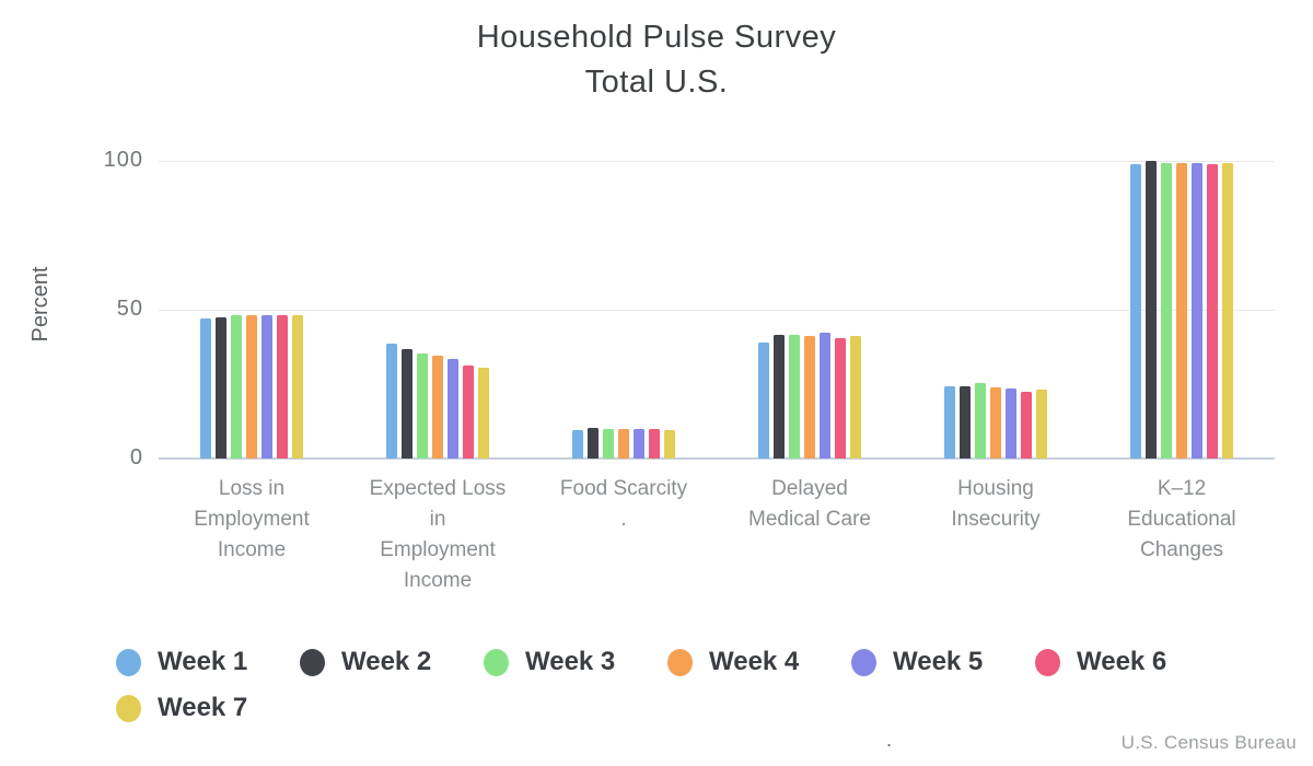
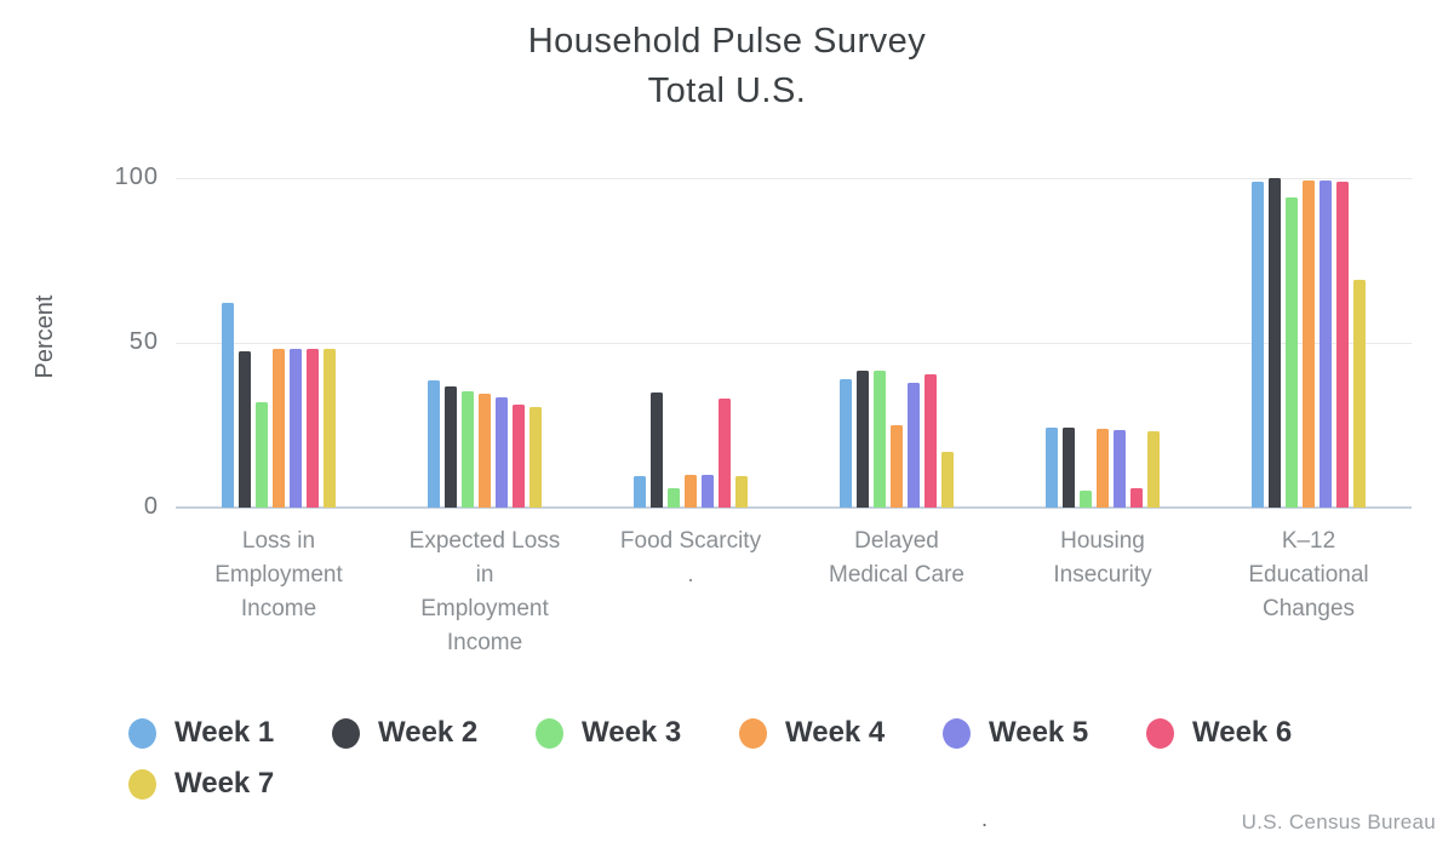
Week 1/Loss in Employment Income: 47 -> 62
Week 3/Loss in Employment Income: 48 -> 32
Week 2/Food Scarcity .: 10 -> 35
Week 3/Food Scarcity .: 10 -> 6
Week 6/Food Scarcity .: 10 -> 33
Week 4/Delayed Medical Care: 41 -> 25
Week 5/Delayed Medical Care: 42 -> 38
Week 7/Delayed Medical Care: 41 -> 17
Week 3/Housing Insecurity: 26 -> 5
Week 6/Housing Insecurity: 22 -> 6
Week 3/K–12 Educational Changes: 99 -> 94
Week 7/K–12 Educational Changes: 99 -> 69
